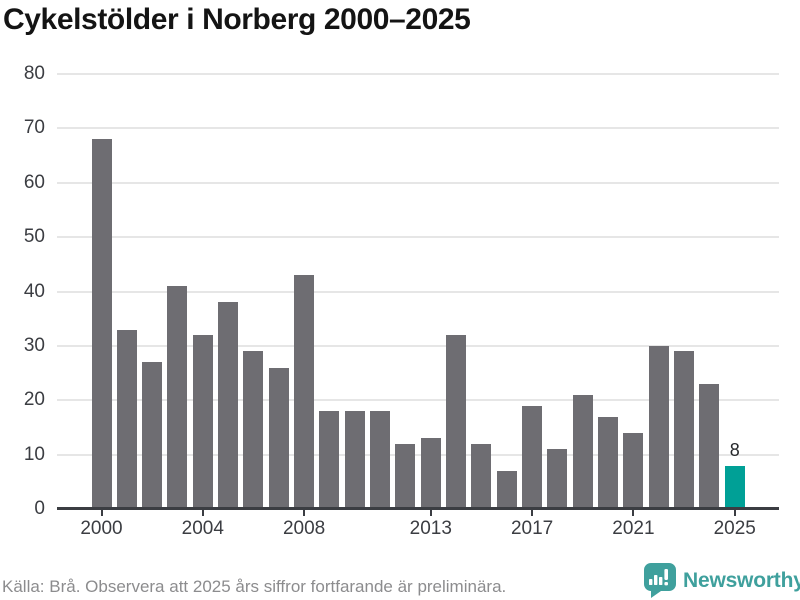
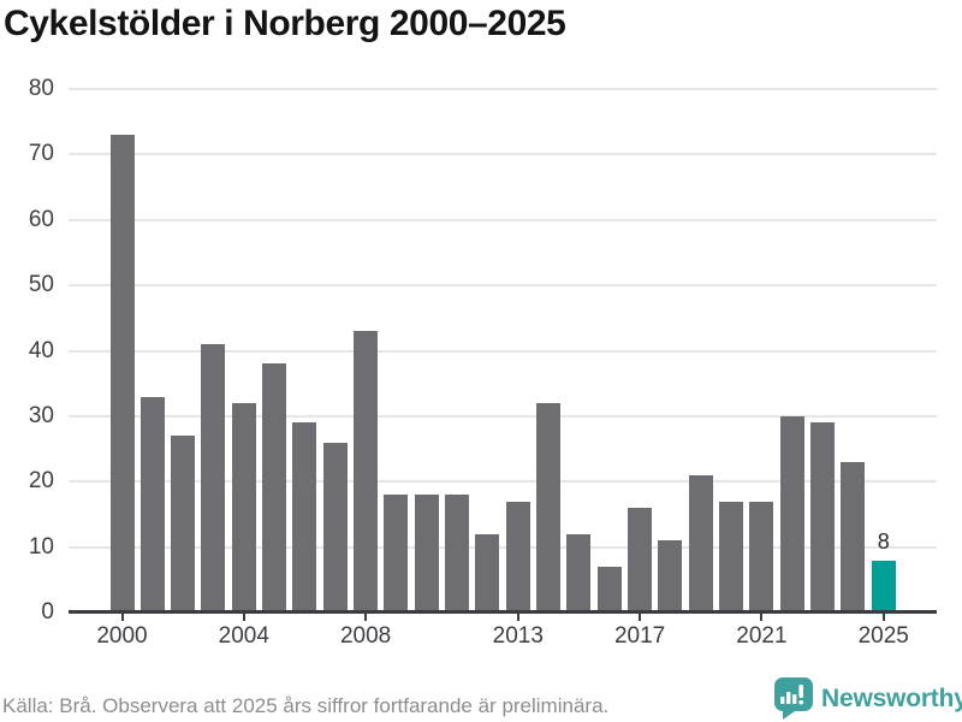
2000: 68 -> 73
2013: 13 -> 17
2017: 19 -> 16
2021: 14 -> 17
